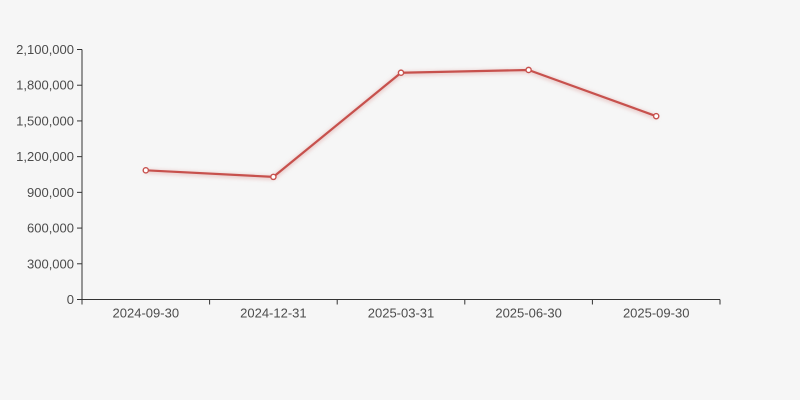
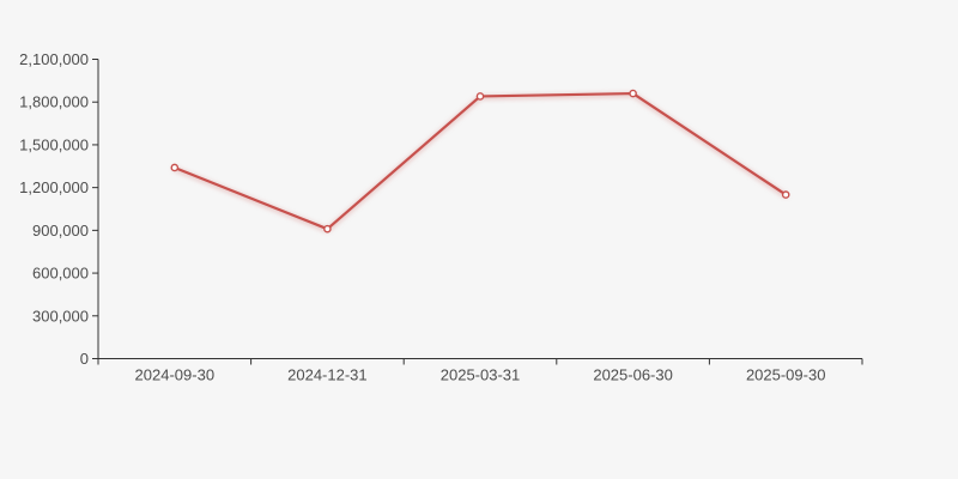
2024-09-30: 1080000 -> 1340000
2024-12-31: 1030000 -> 910000
2025-03-31: 1900000 -> 1840000
2025-06-30: 1930000 -> 1860000
2025-09-30: 1540000 -> 1150000
